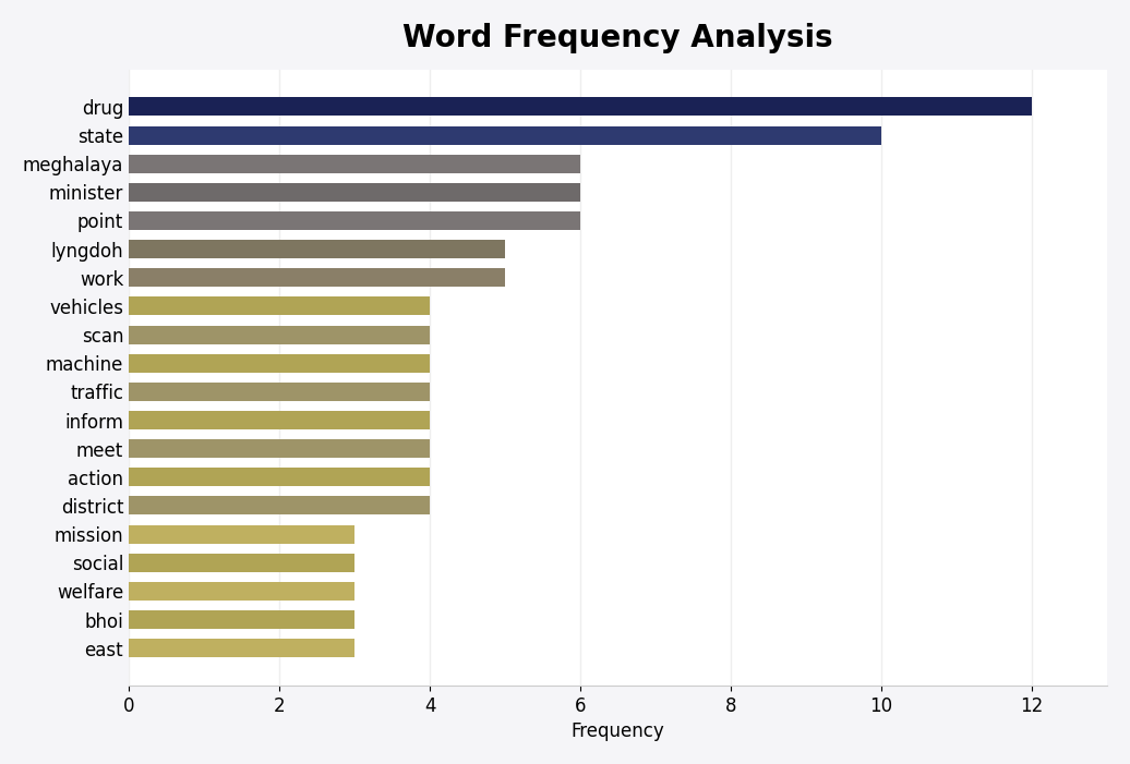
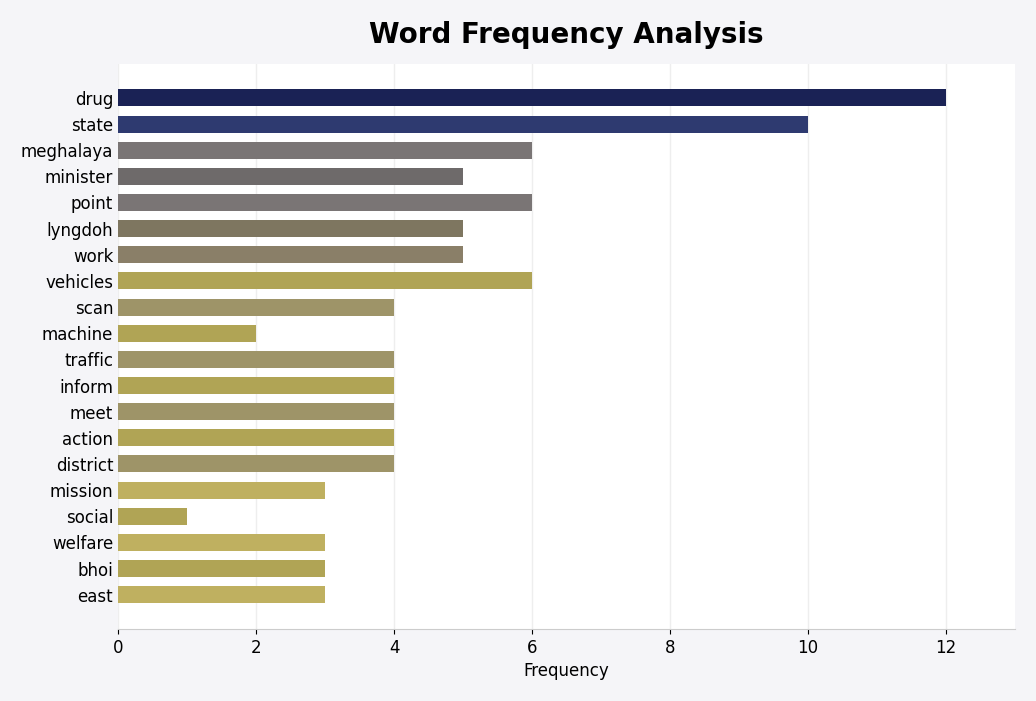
minister: 6 -> 5
vehicles: 4 -> 6
machine: 4 -> 2
social: 3 -> 1
